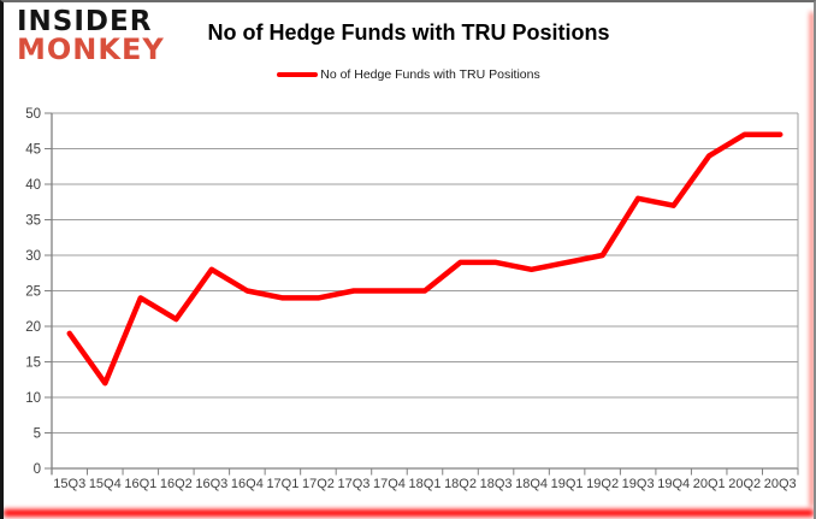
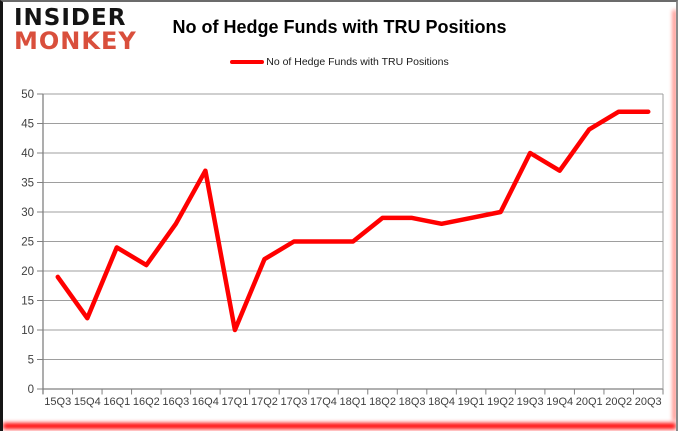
16Q4: 25 -> 37
17Q1: 24 -> 10
17Q2: 24 -> 22
19Q3: 38 -> 40
